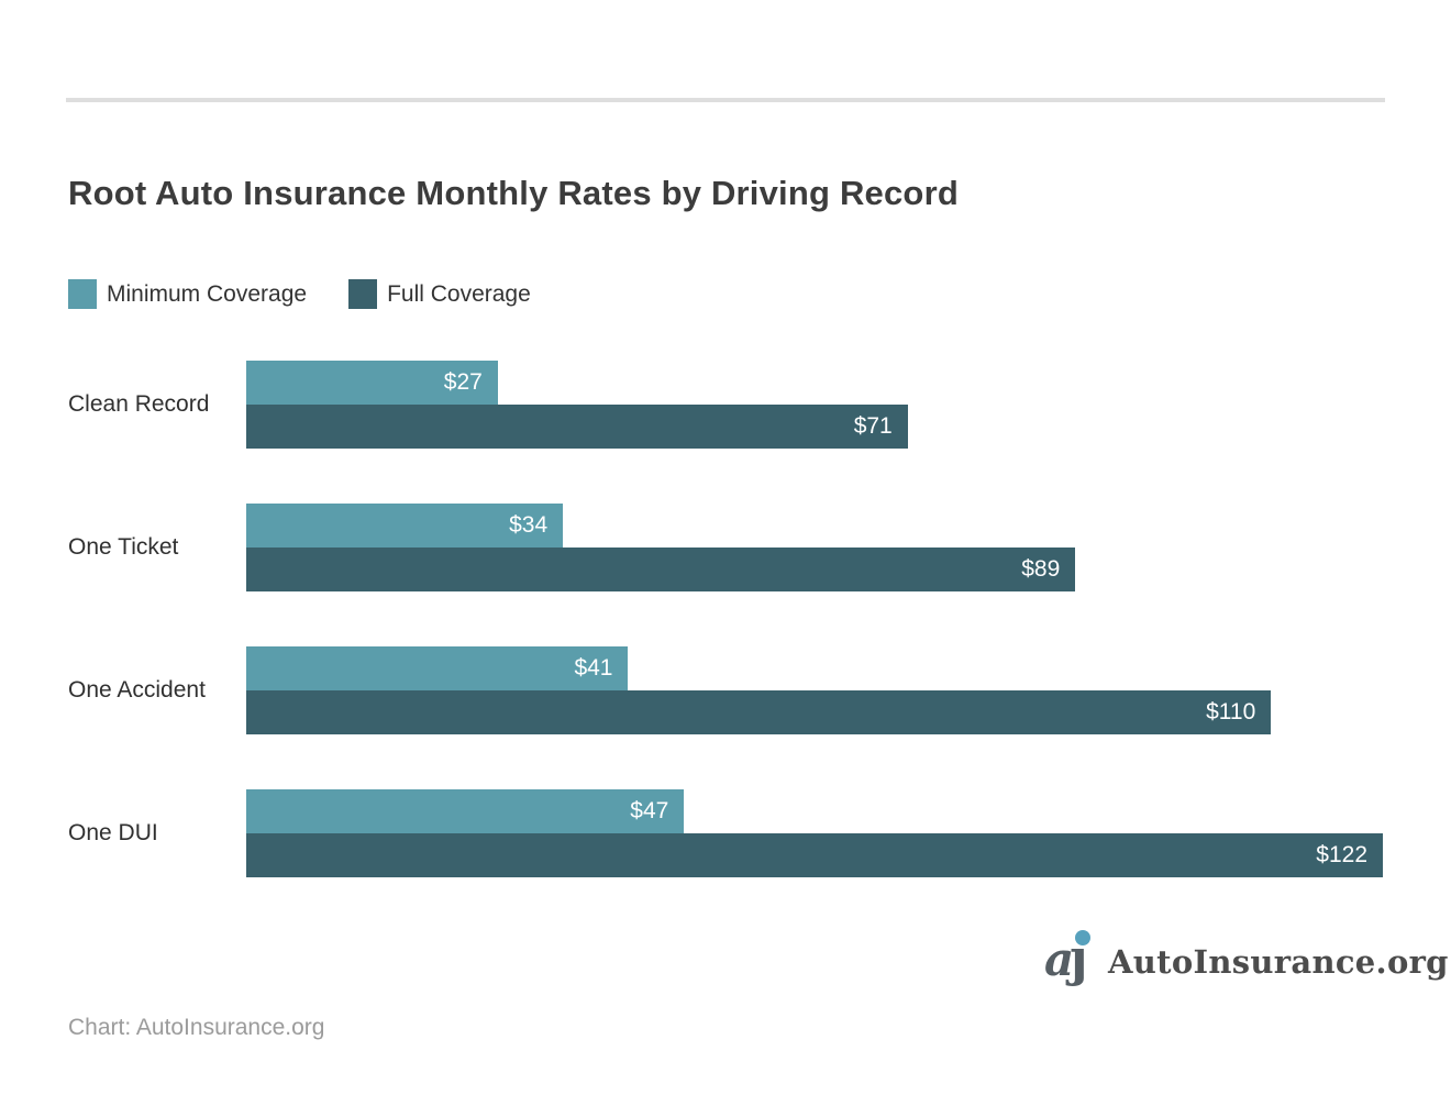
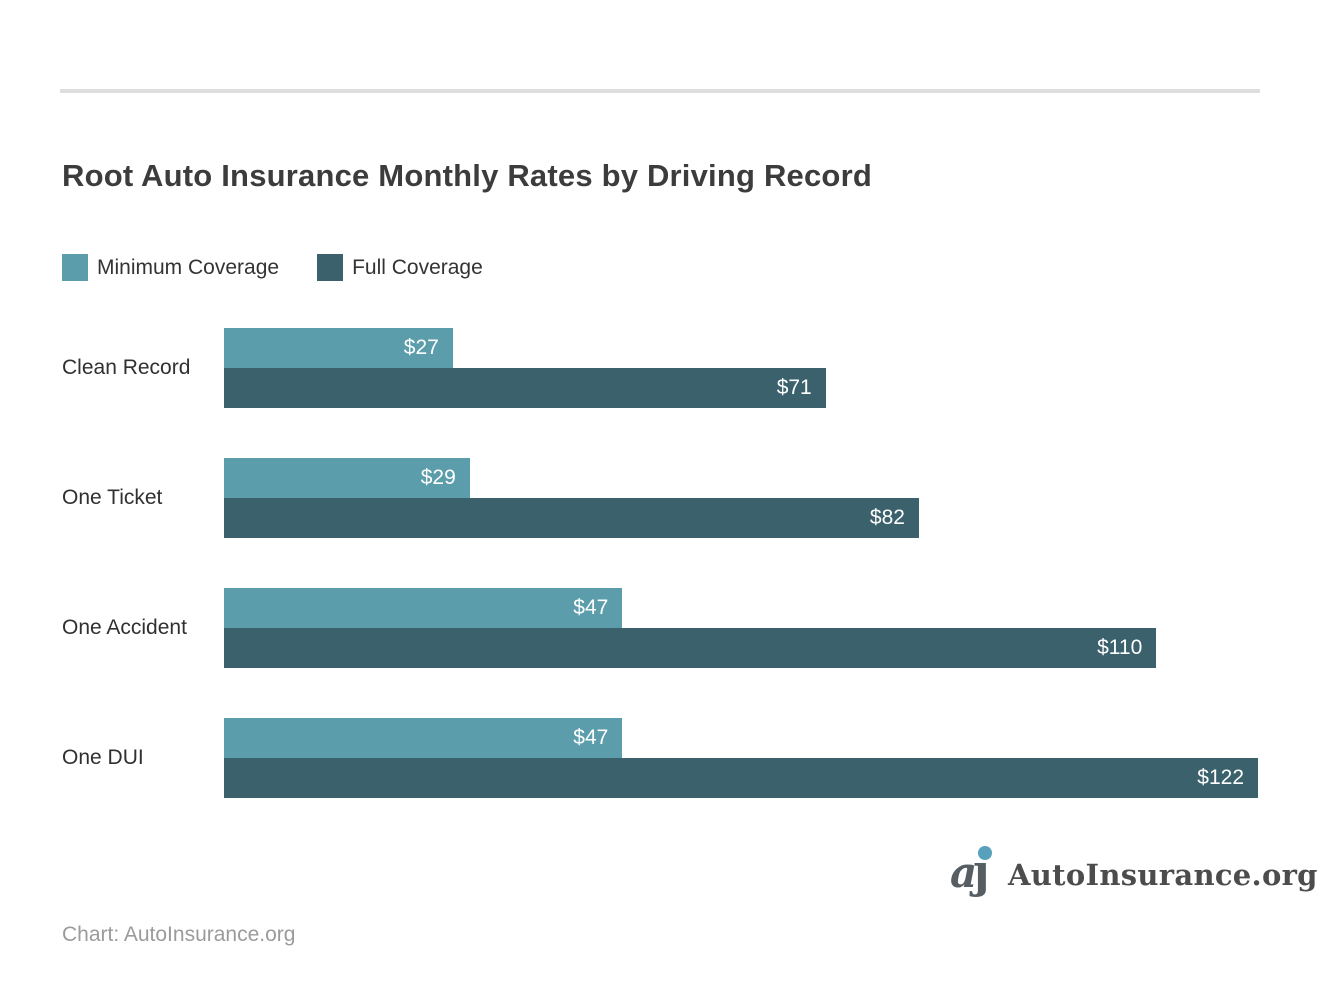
Minimum Coverage/One Ticket: $34 -> $29
Full Coverage/One Ticket: $89 -> $82
Minimum Coverage/One Accident: $41 -> $47
